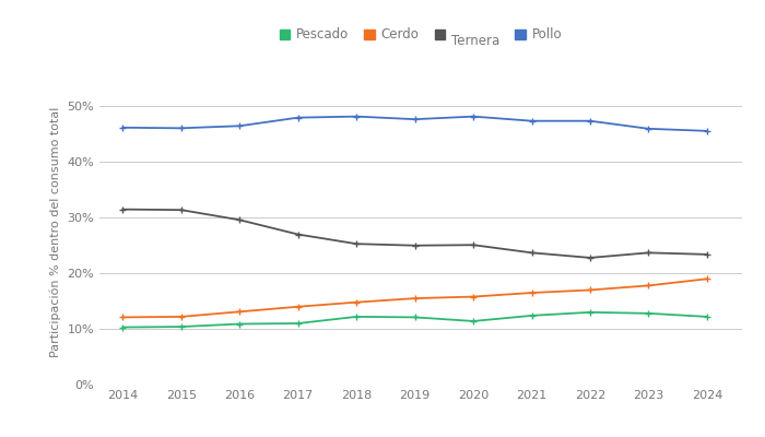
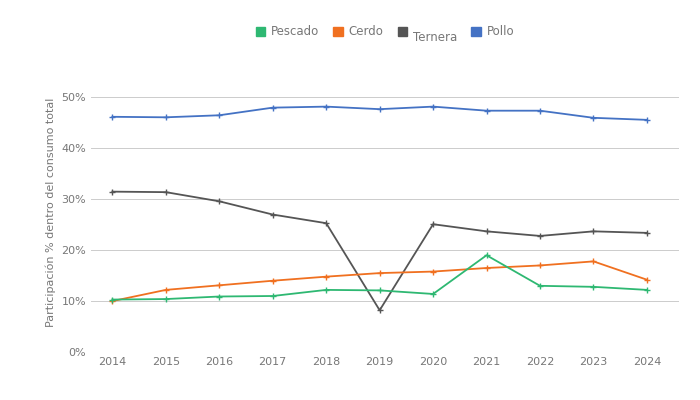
Cerdo/2014: 12.1% -> 10.0%
Ternera/2019: 25.0% -> 8.2%
Pescado/2021: 12.4% -> 19.0%
Cerdo/2024: 19.0% -> 14.2%
